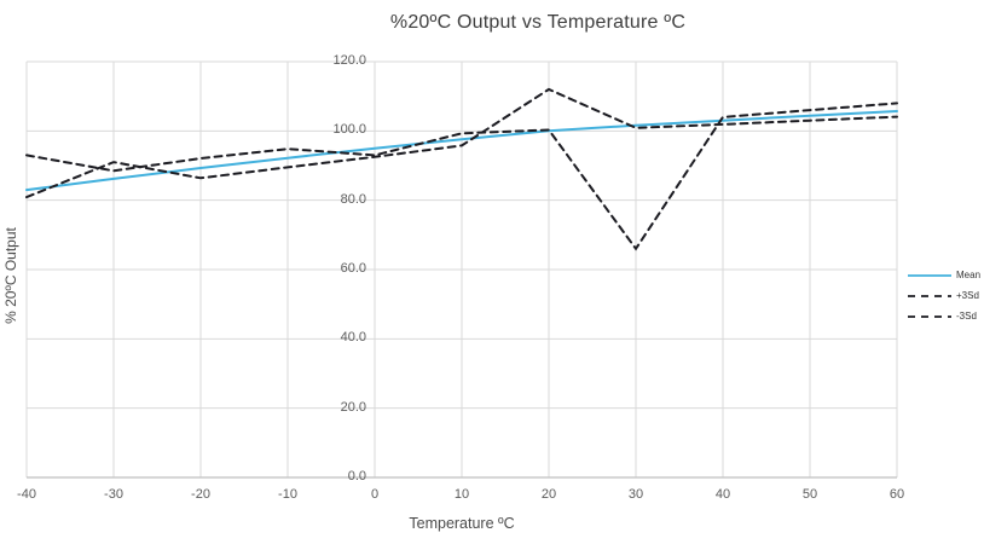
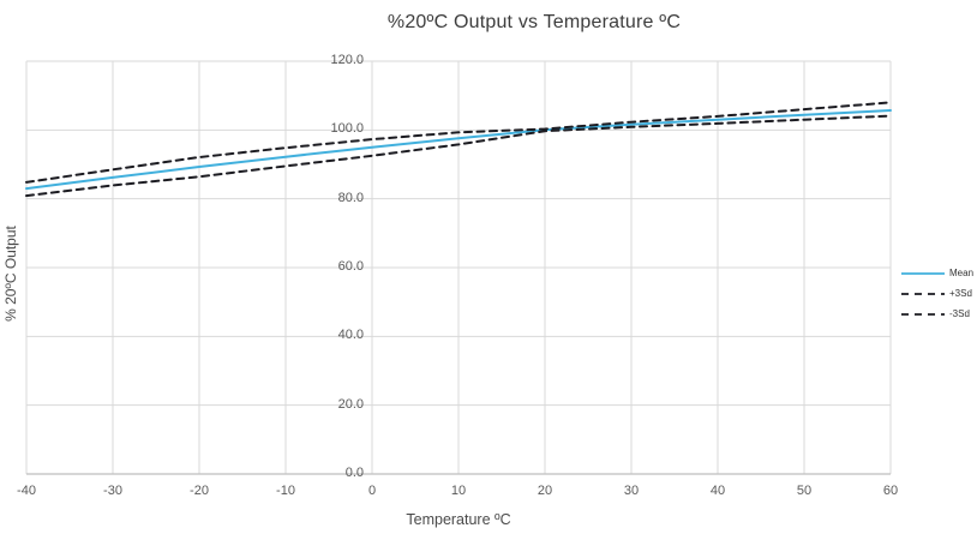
+3Sd/-40: 93 -> 85
-3Sd/-30: 91 -> 84
+3Sd/0: 93 -> 97
-3Sd/20: 112 -> 100
+3Sd/30: 66 -> 102
